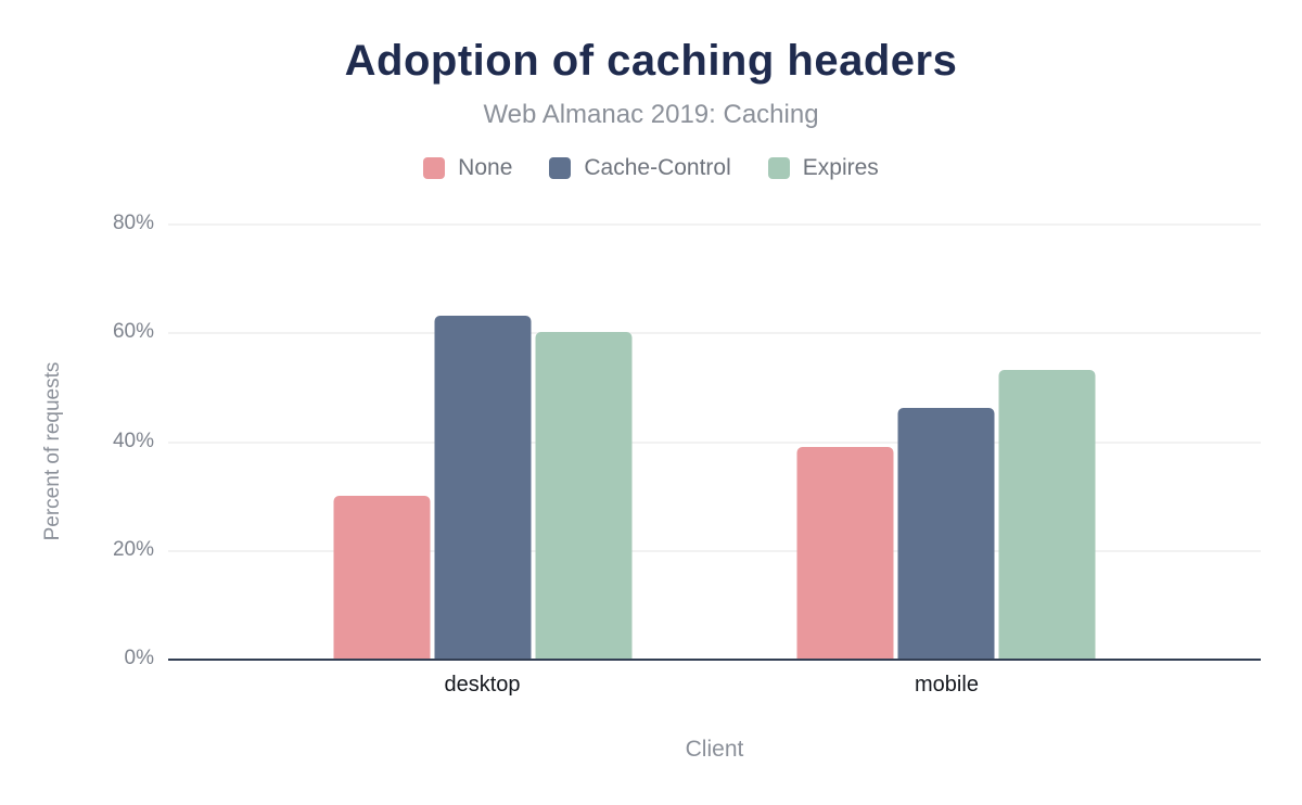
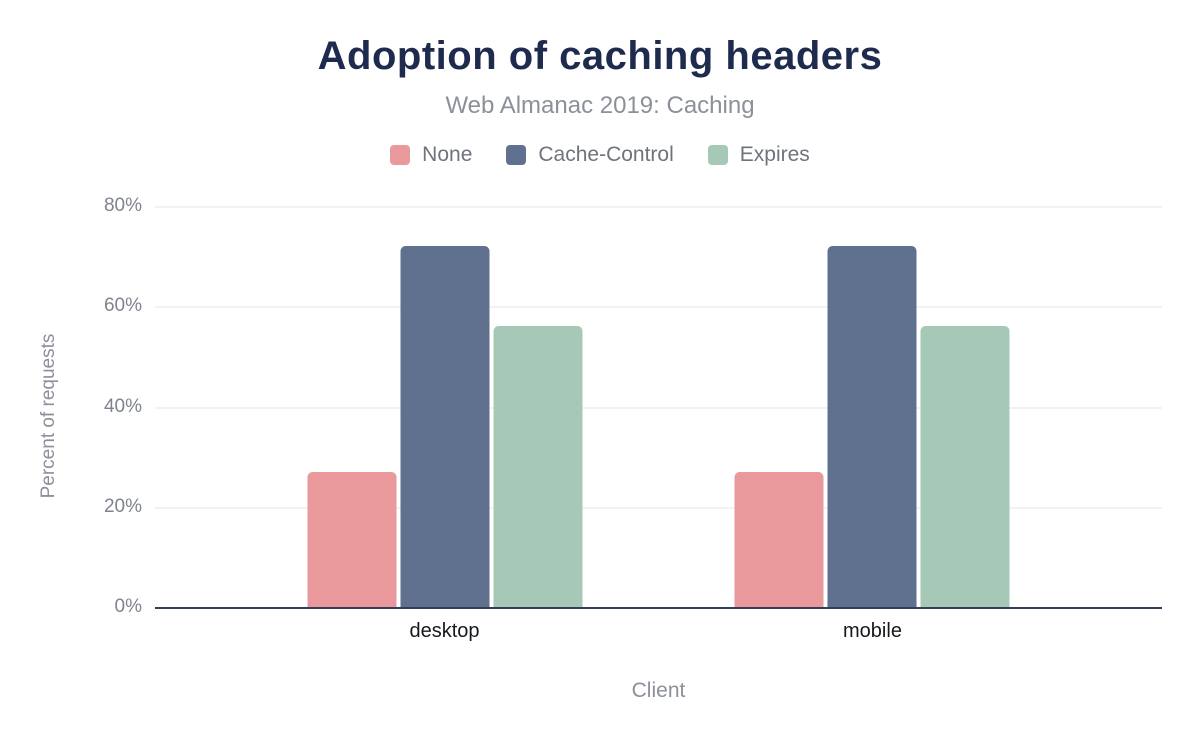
None/desktop: 30% -> 27%
Cache-Control/desktop: 63% -> 72%
Expires/desktop: 60% -> 56%
None/mobile: 39% -> 27%
Cache-Control/mobile: 46% -> 72%
Expires/mobile: 53% -> 56%
